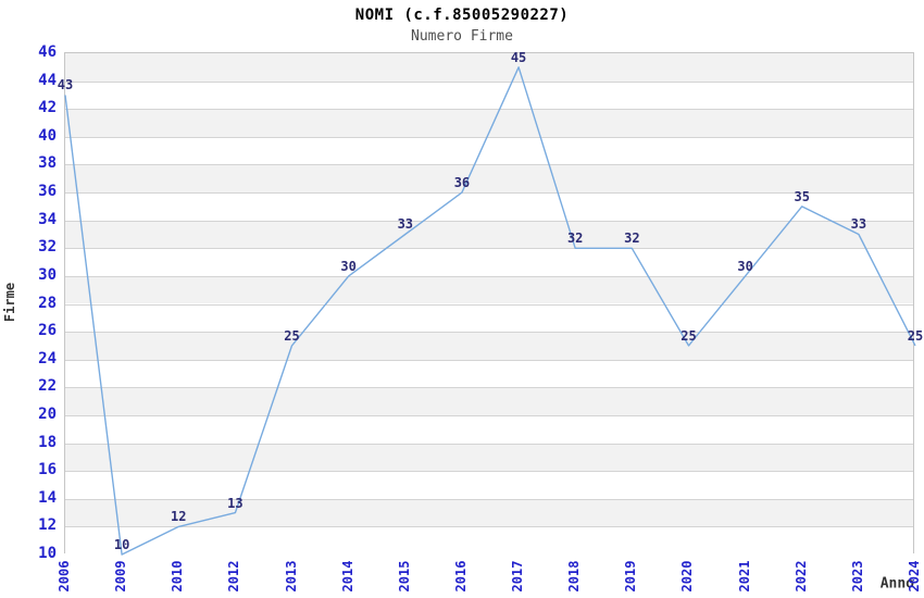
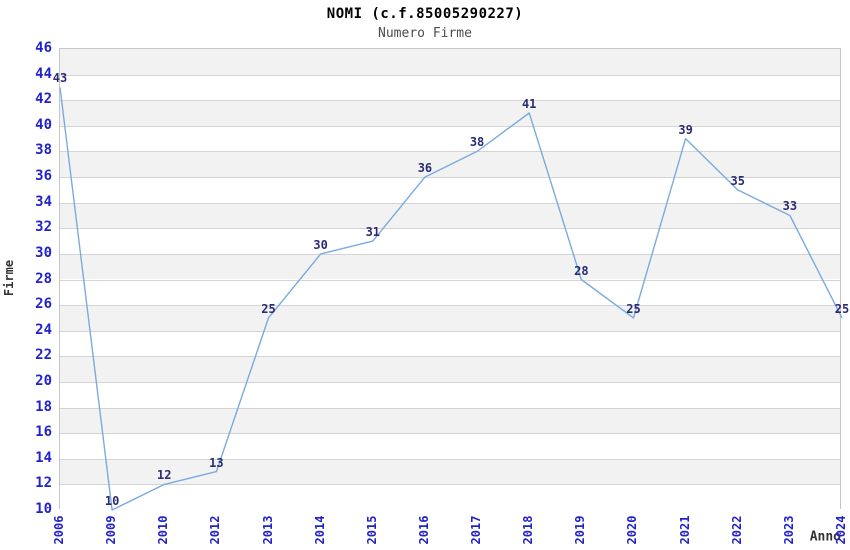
2015: 33 -> 31
2017: 45 -> 38
2018: 32 -> 41
2019: 32 -> 28
2021: 30 -> 39
